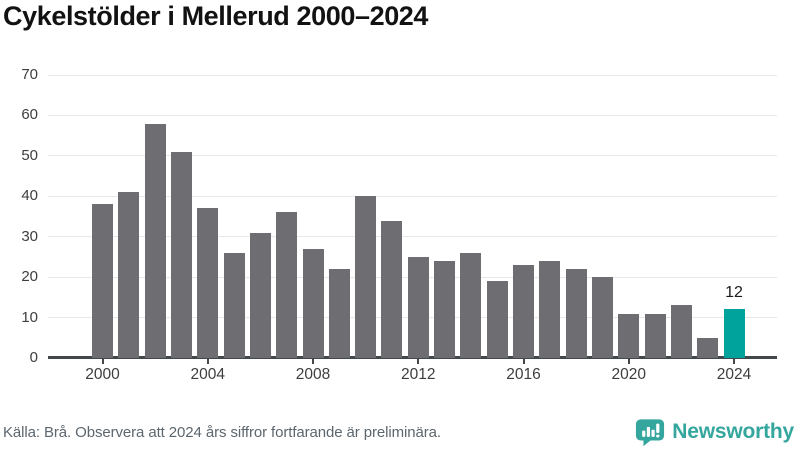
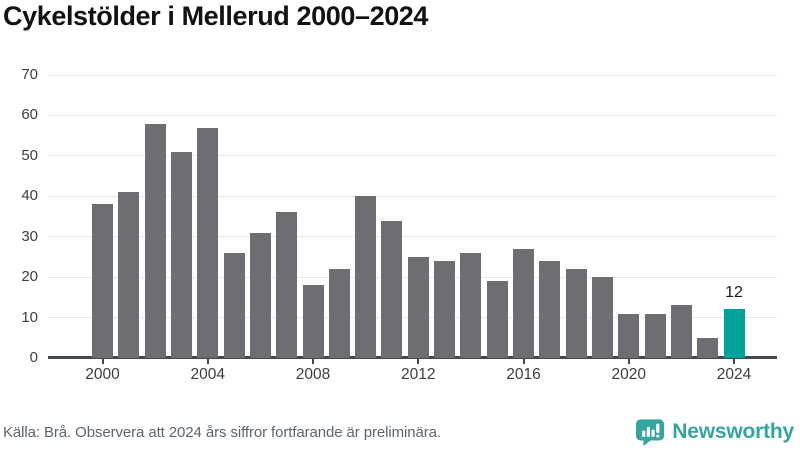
2004: 37 -> 57
2008: 27 -> 18
2016: 23 -> 27
